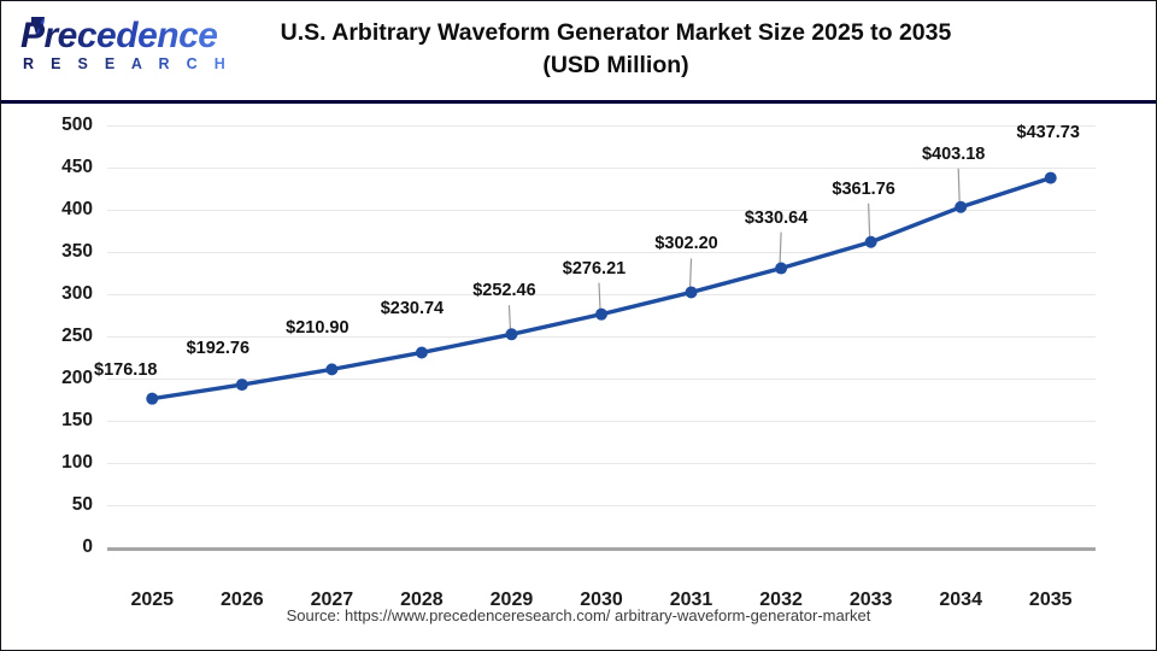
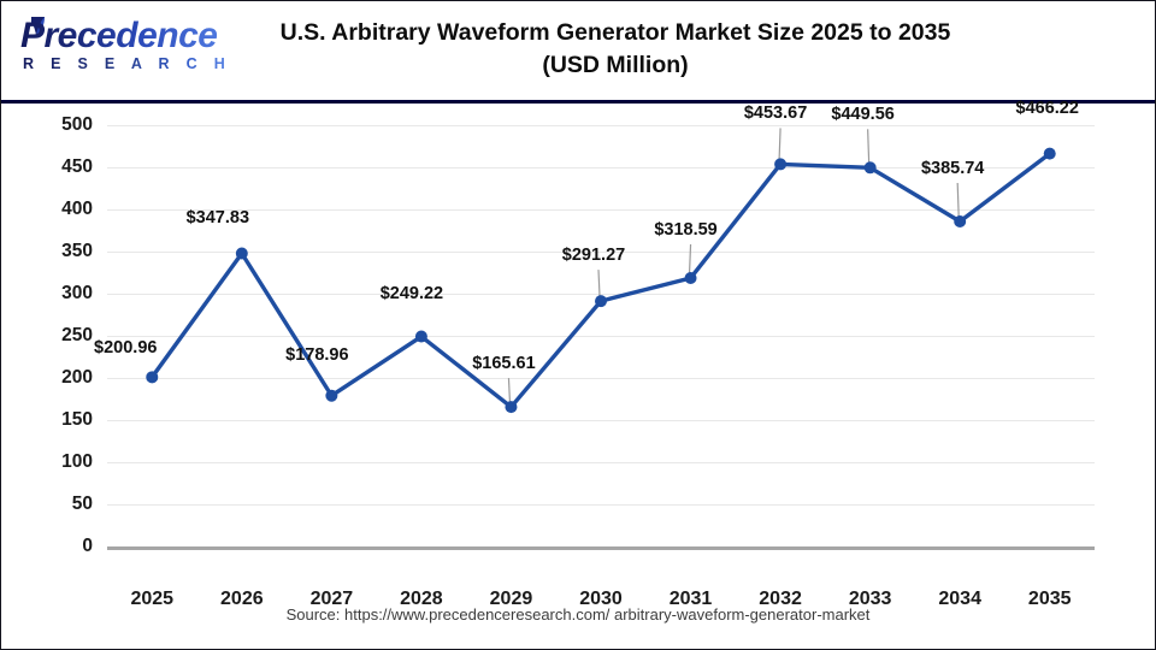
2025: $176.18 -> $200.96
2026: $192.76 -> $347.83
2027: $210.90 -> $178.96
2028: $230.74 -> $249.22
2029: $252.46 -> $165.61
2030: $276.21 -> $291.27
2031: $302.20 -> $318.59
2032: $330.64 -> $453.67
2033: $361.76 -> $449.56
2034: $403.18 -> $385.74
2035: $437.73 -> $466.22
